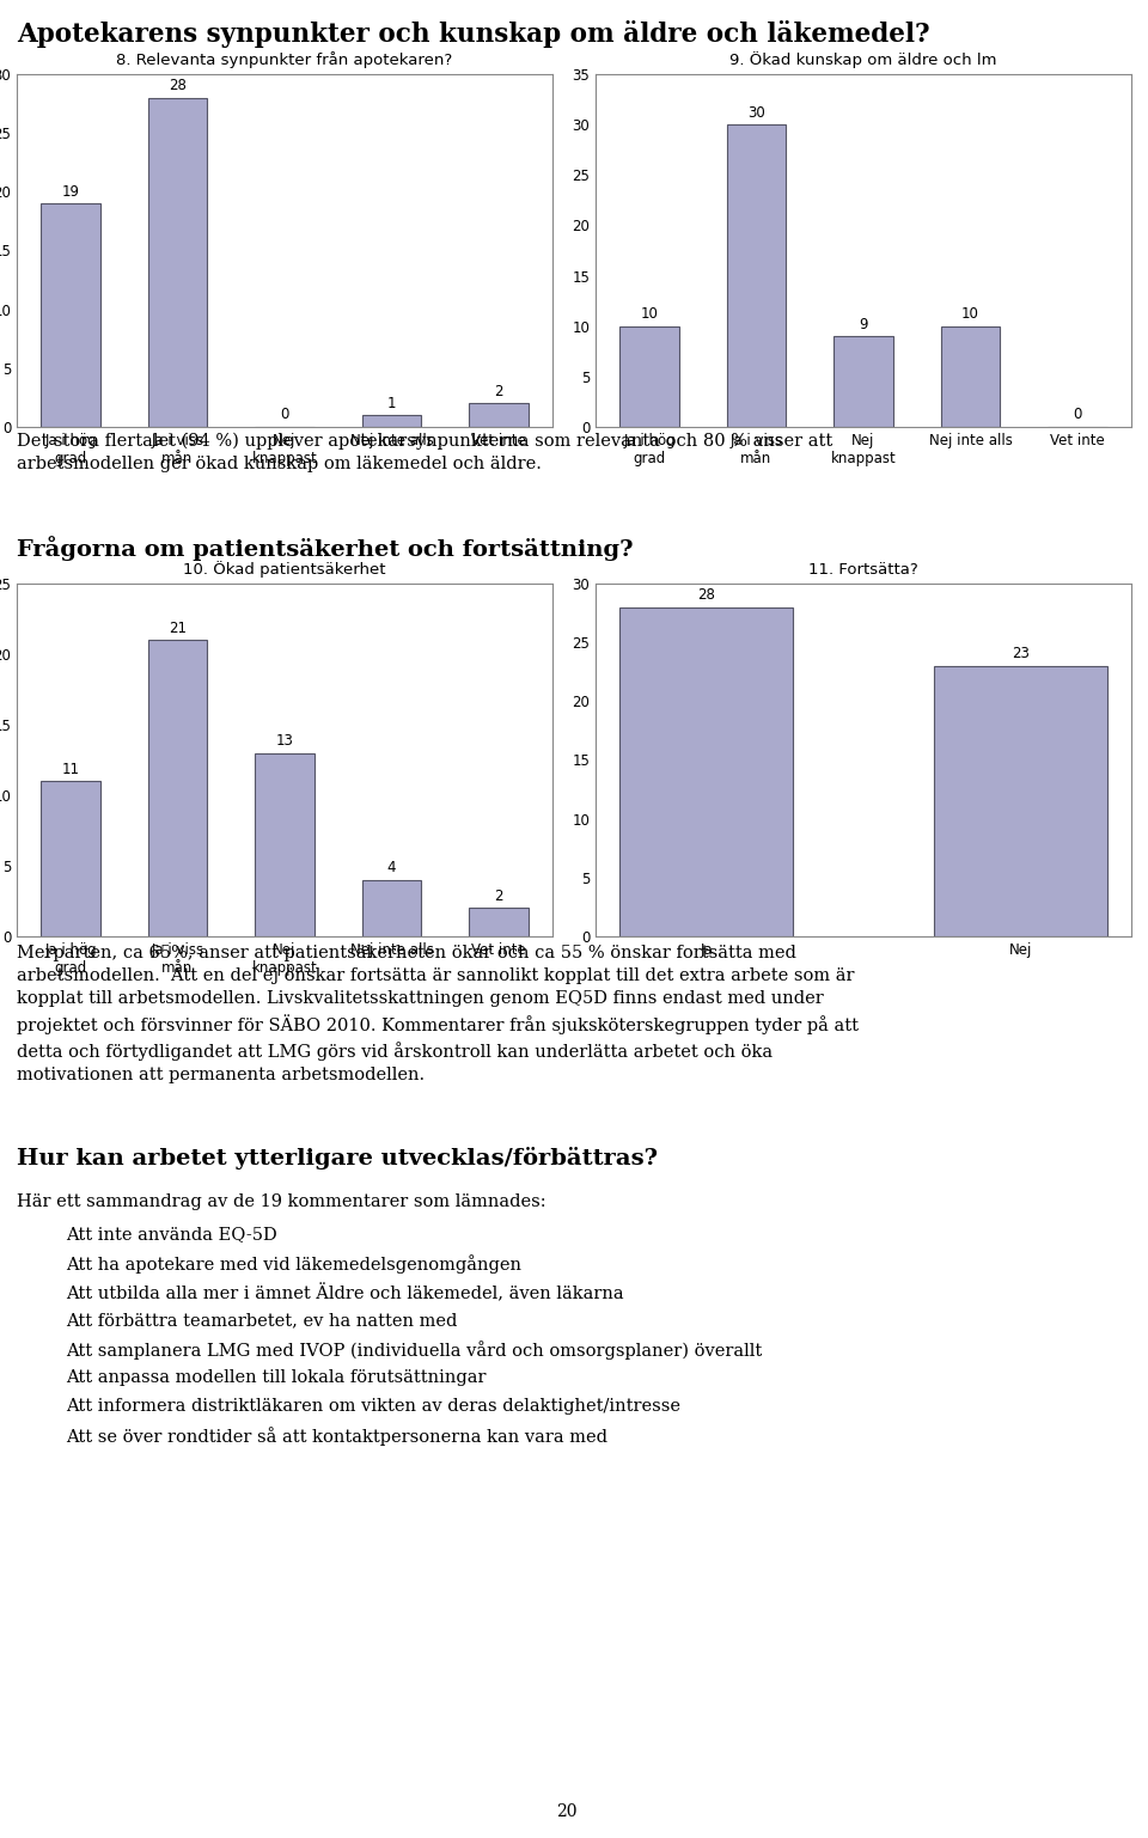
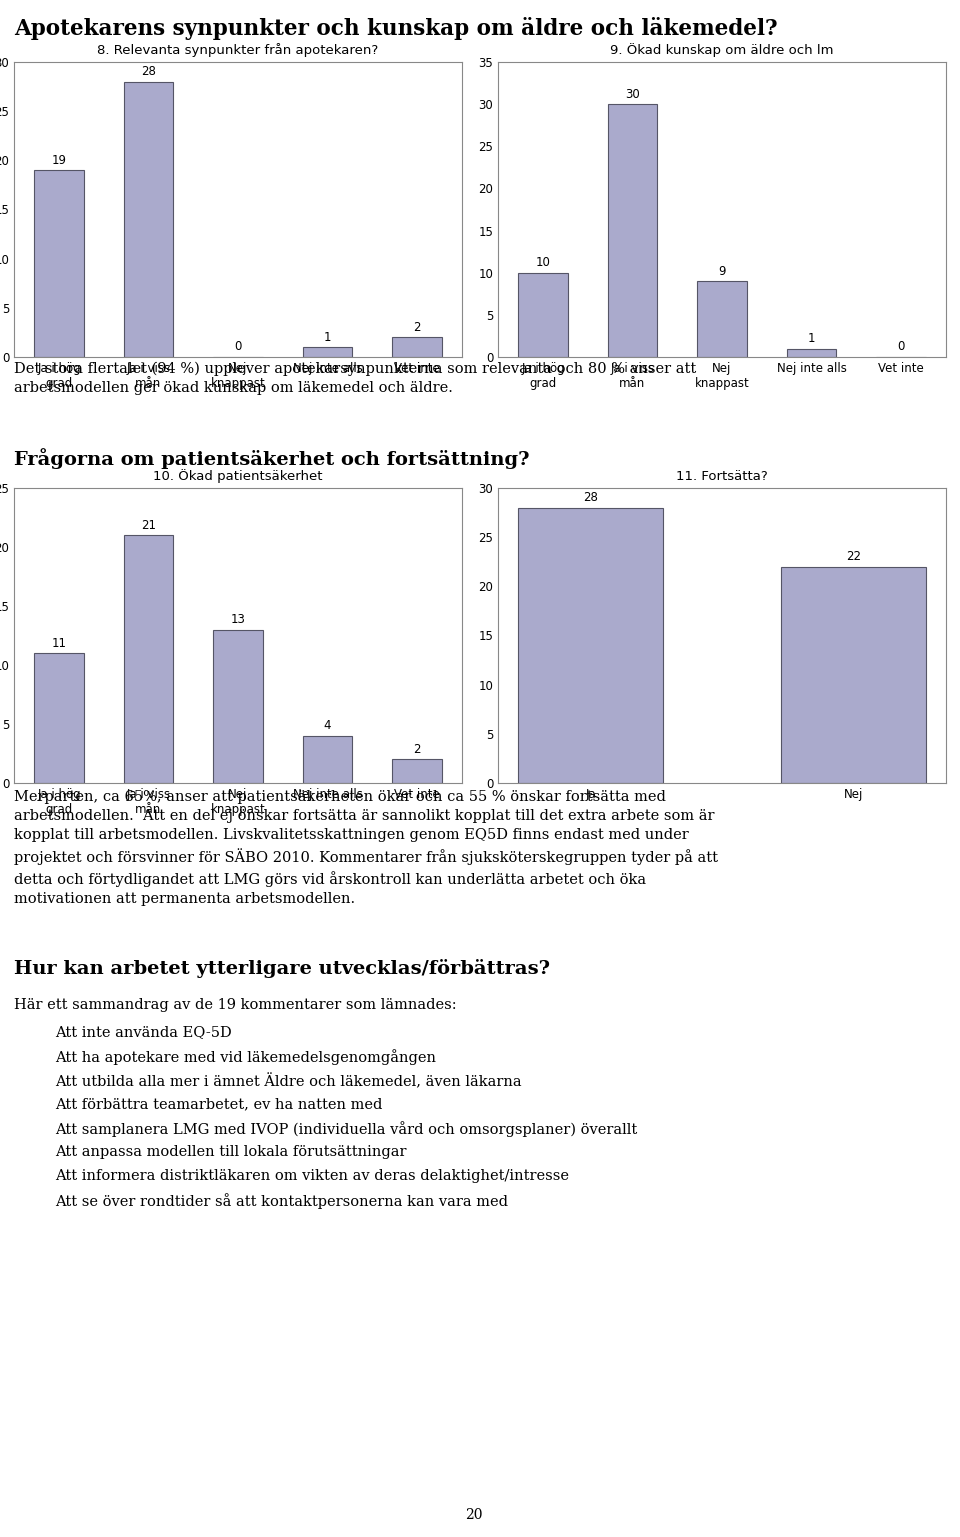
9. Ökad kunskap om äldre och lm/Nej inte alls: 10 -> 1
11. Fortsätta?/Nej: 23 -> 22
